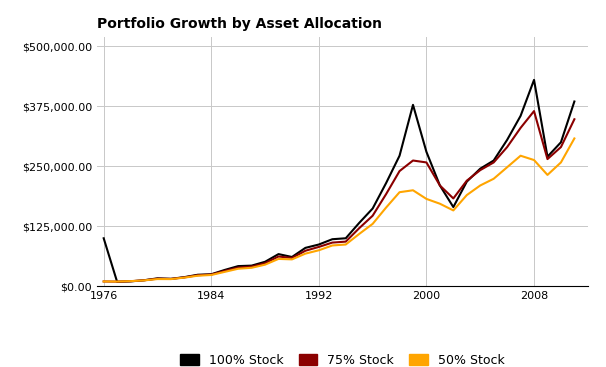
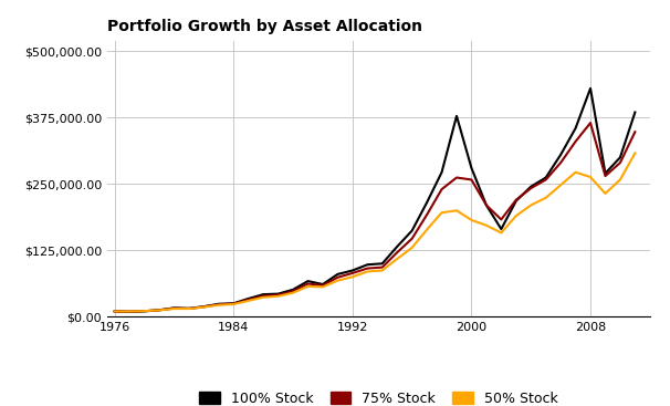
100% Stock/1976: $100,000 -> $10,000
